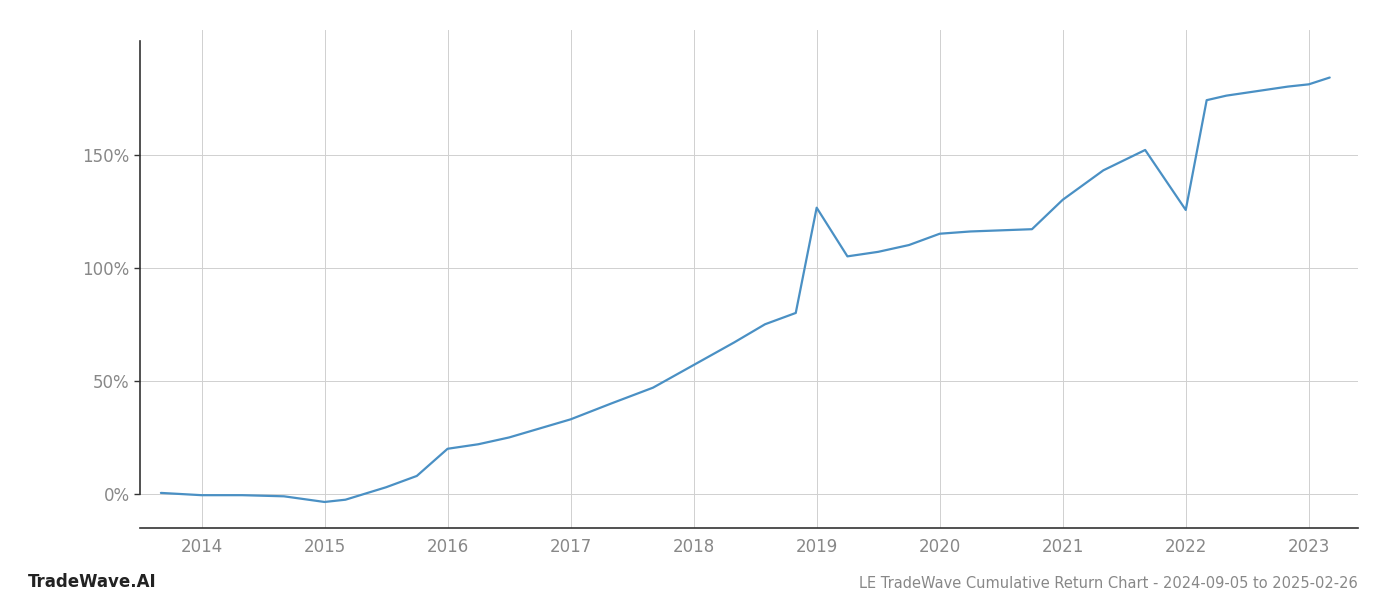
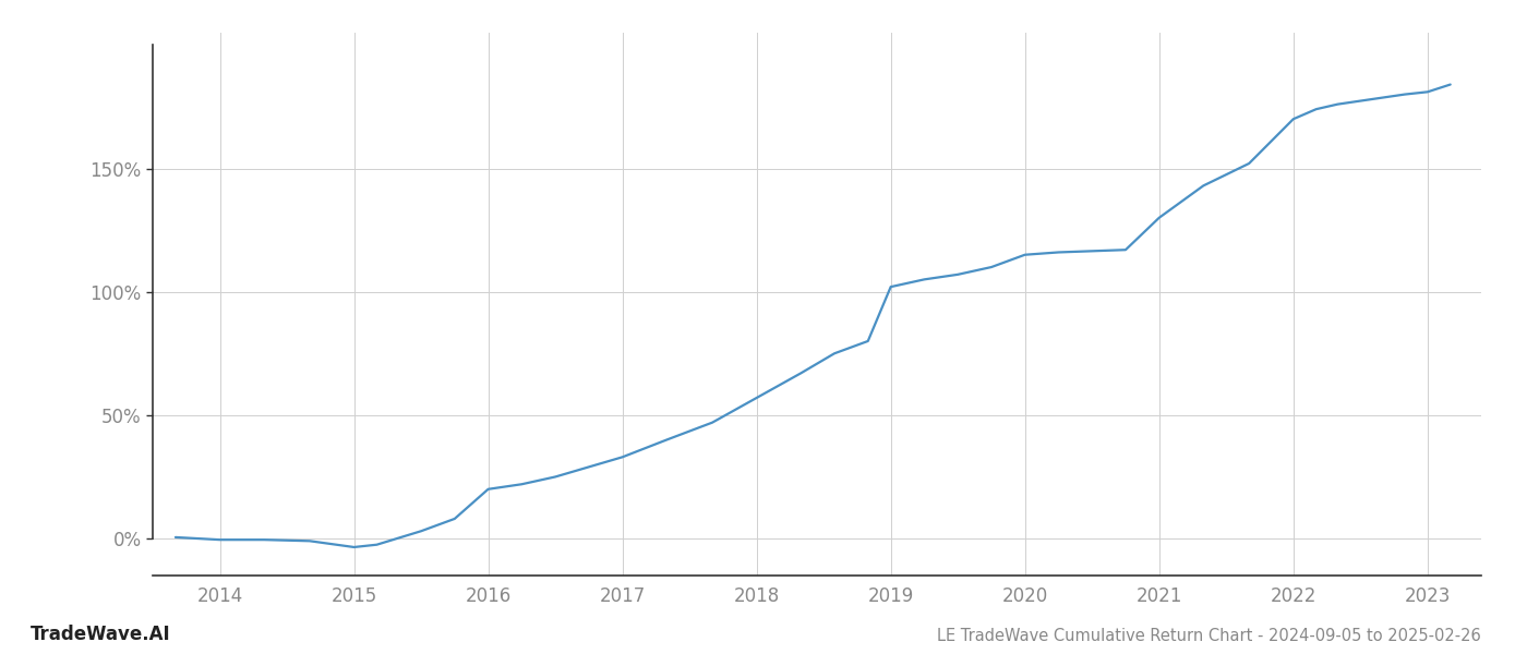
2019: 126.5% -> 102.0%
2022: 125.5% -> 170.0%
